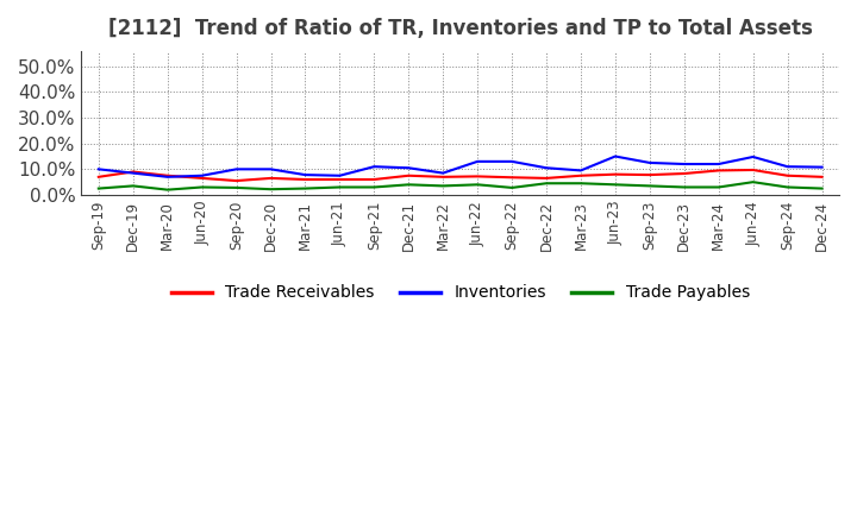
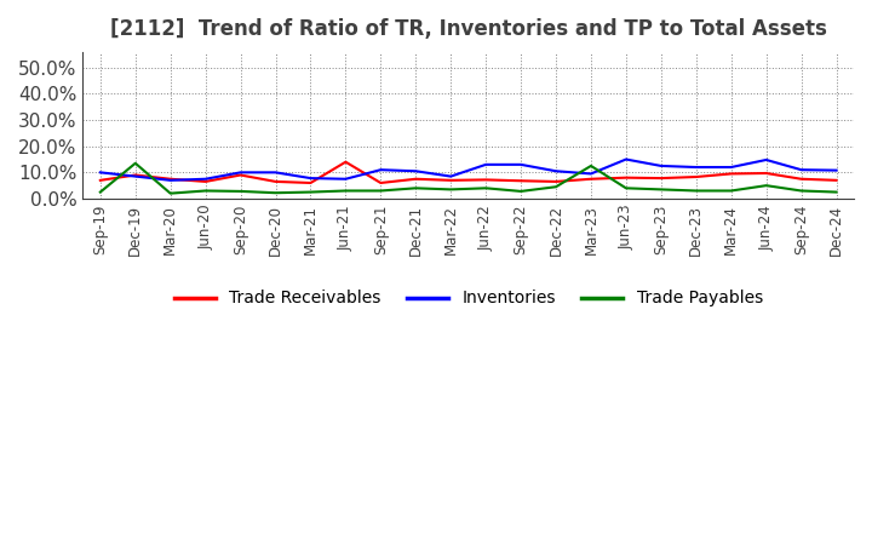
Trade Payables/Dec-19: 3.5% -> 13.5%
Trade Receivables/Sep-20: 5.5% -> 9.0%
Trade Receivables/Jun-21: 6.0% -> 14.0%
Trade Payables/Mar-23: 4.5% -> 12.5%
